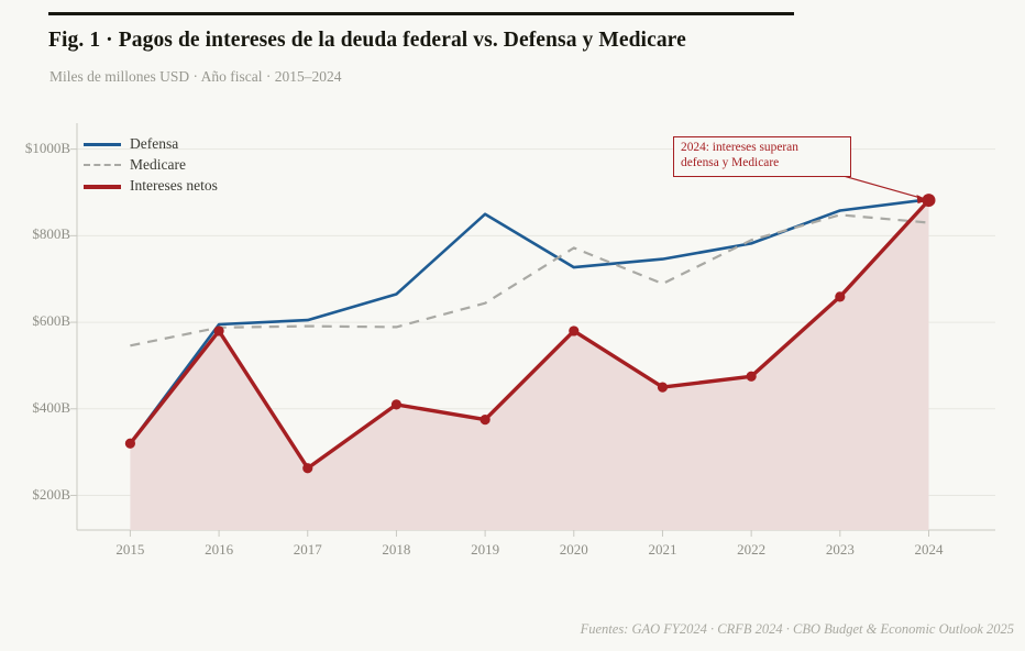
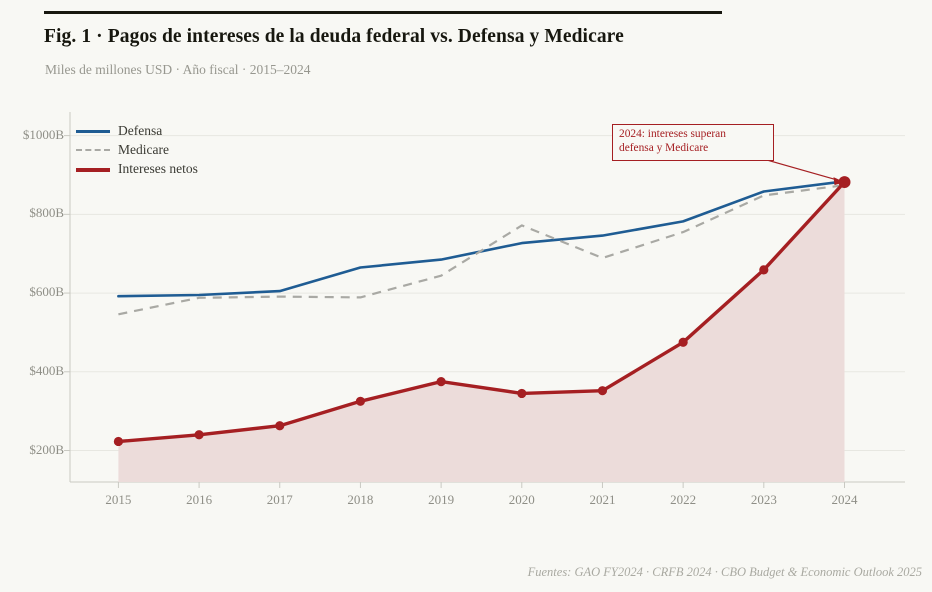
Defensa/2015: $320B -> $590B
Intereses netos/2015: $320B -> $220B
Intereses netos/2016: $580B -> $240B
Intereses netos/2018: $410B -> $320B
Defensa/2019: $850B -> $680B
Intereses netos/2020: $580B -> $340B
Intereses netos/2021: $450B -> $350B
Medicare/2022: $790B -> $760B
Medicare/2024: $830B -> $870B
